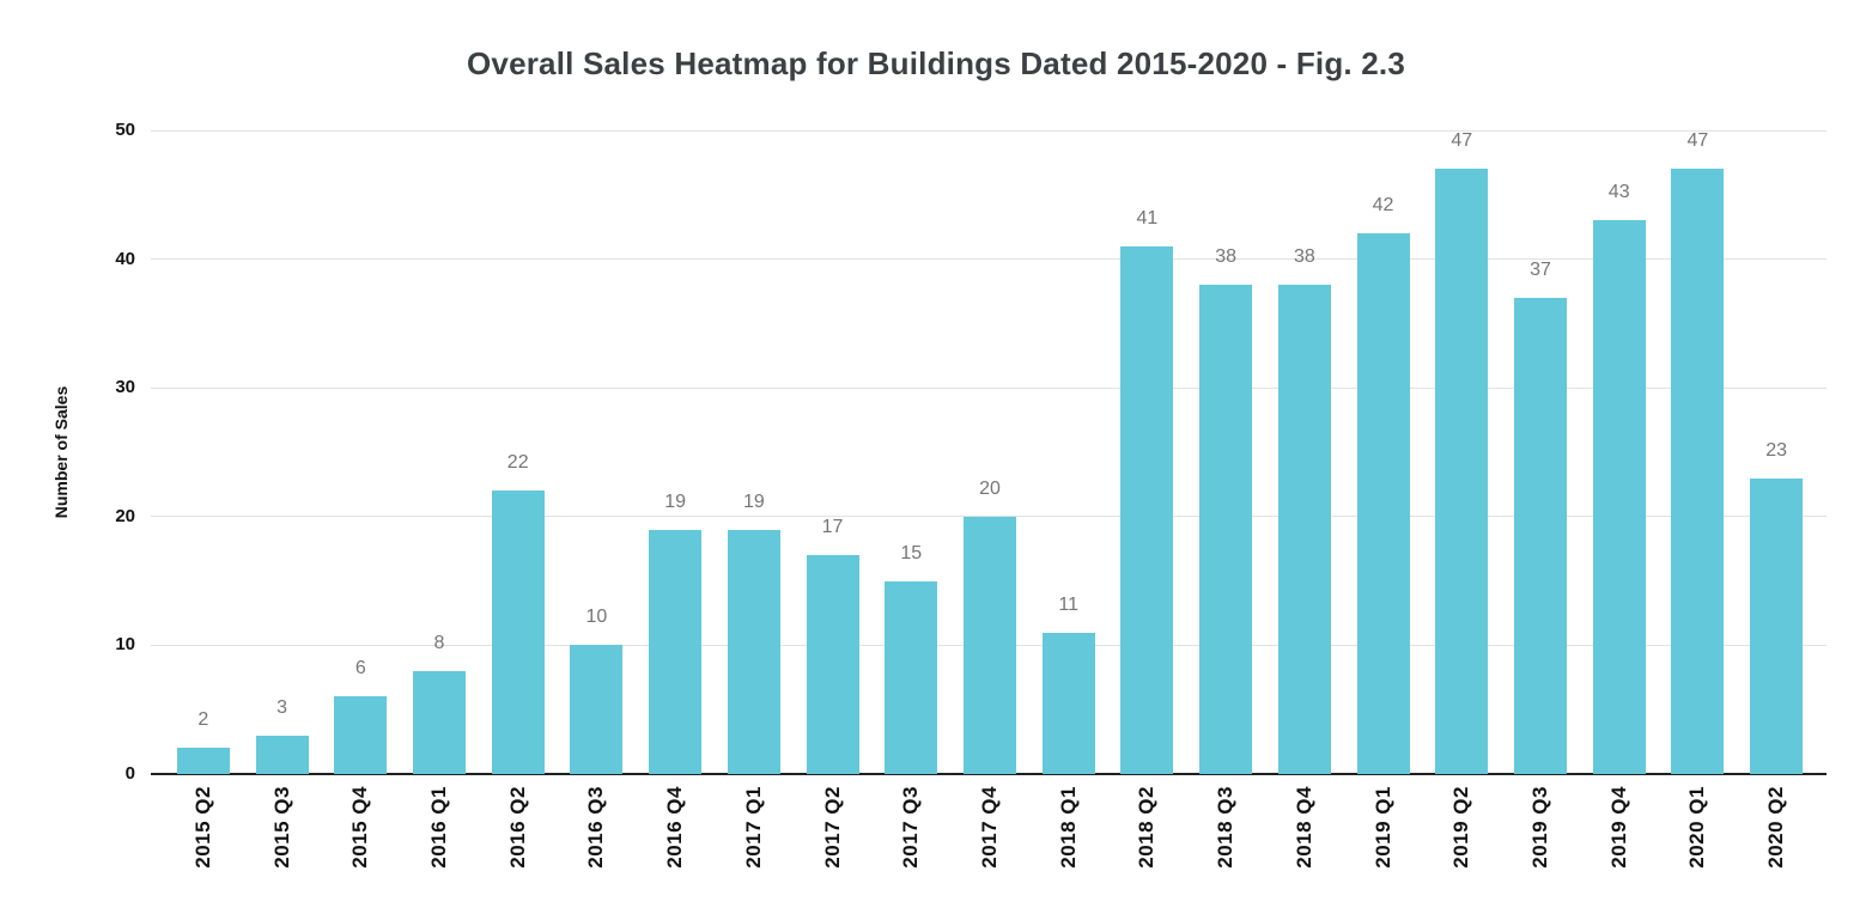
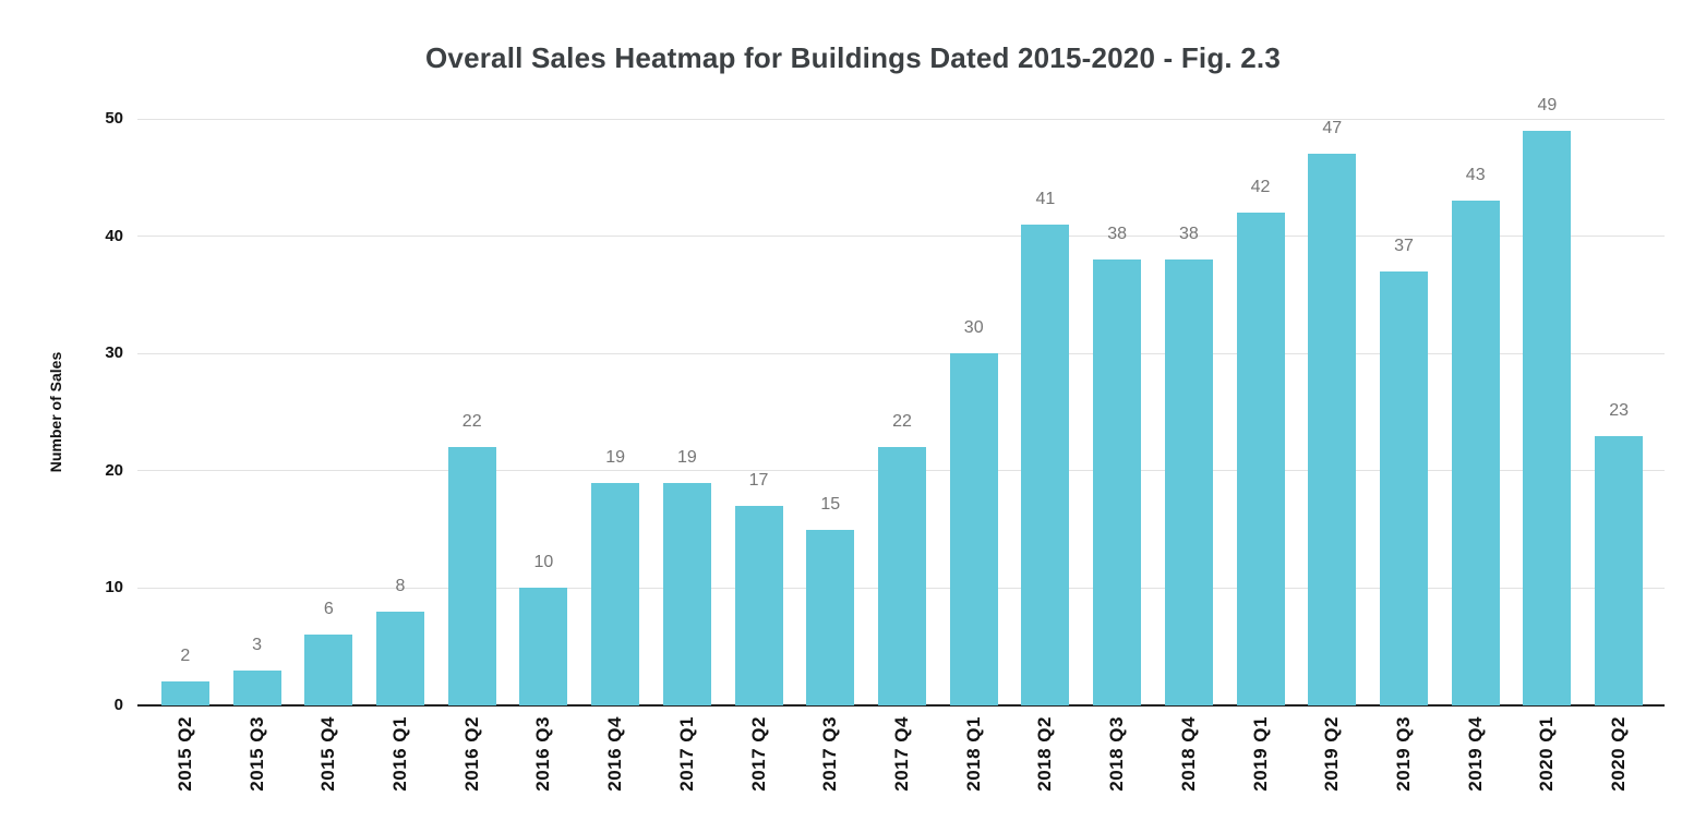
2017 Q4: 20 -> 22
2018 Q1: 11 -> 30
2020 Q1: 47 -> 49
